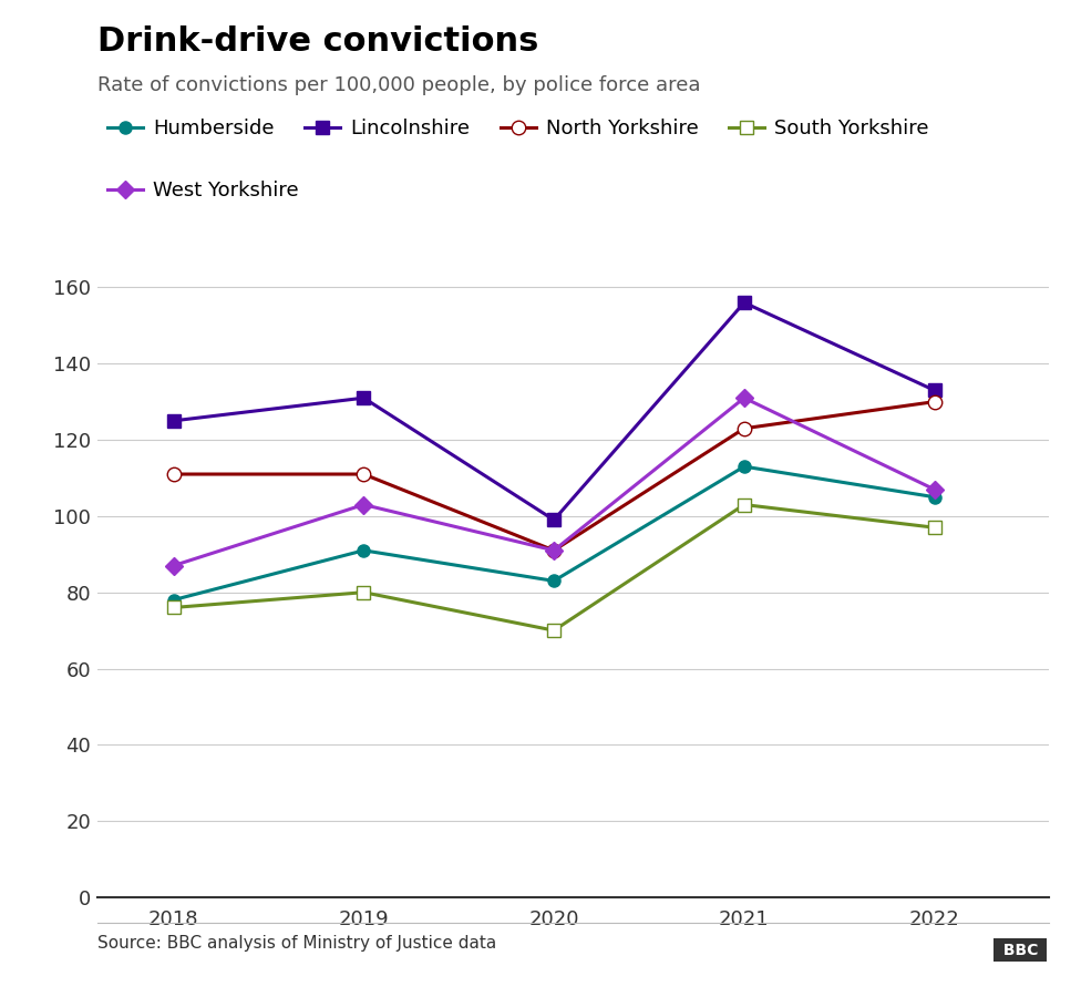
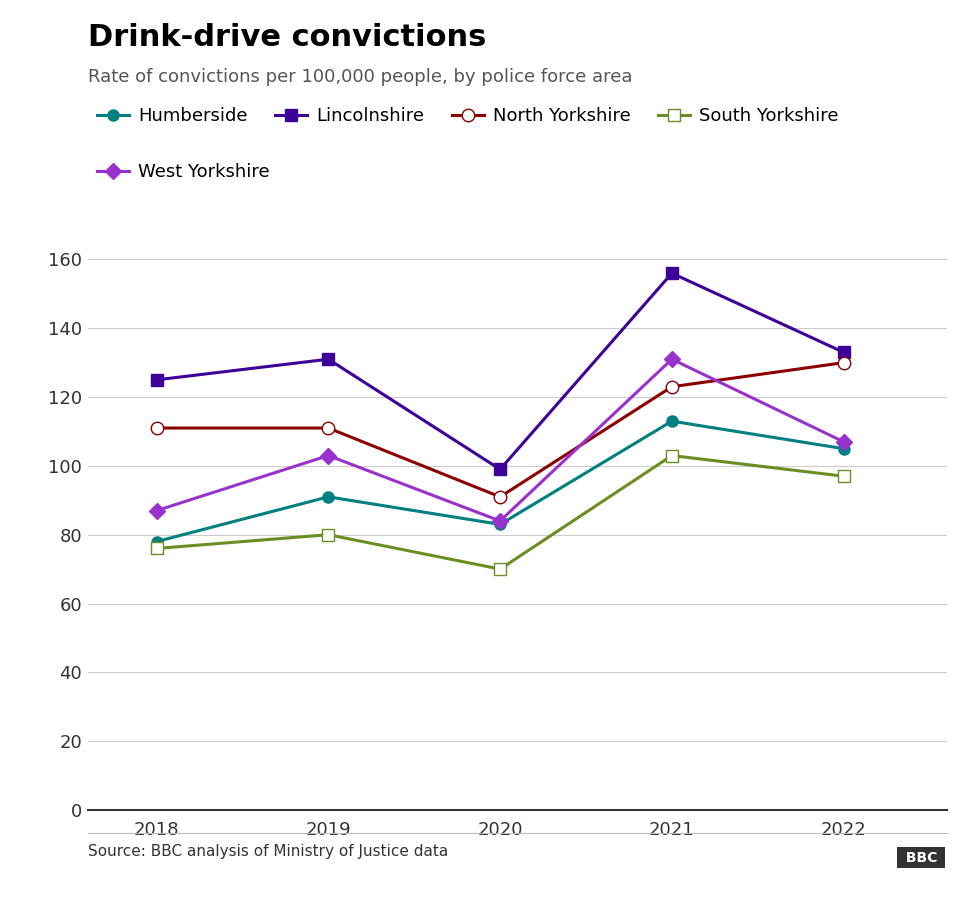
West Yorkshire/2020: 91 -> 84
